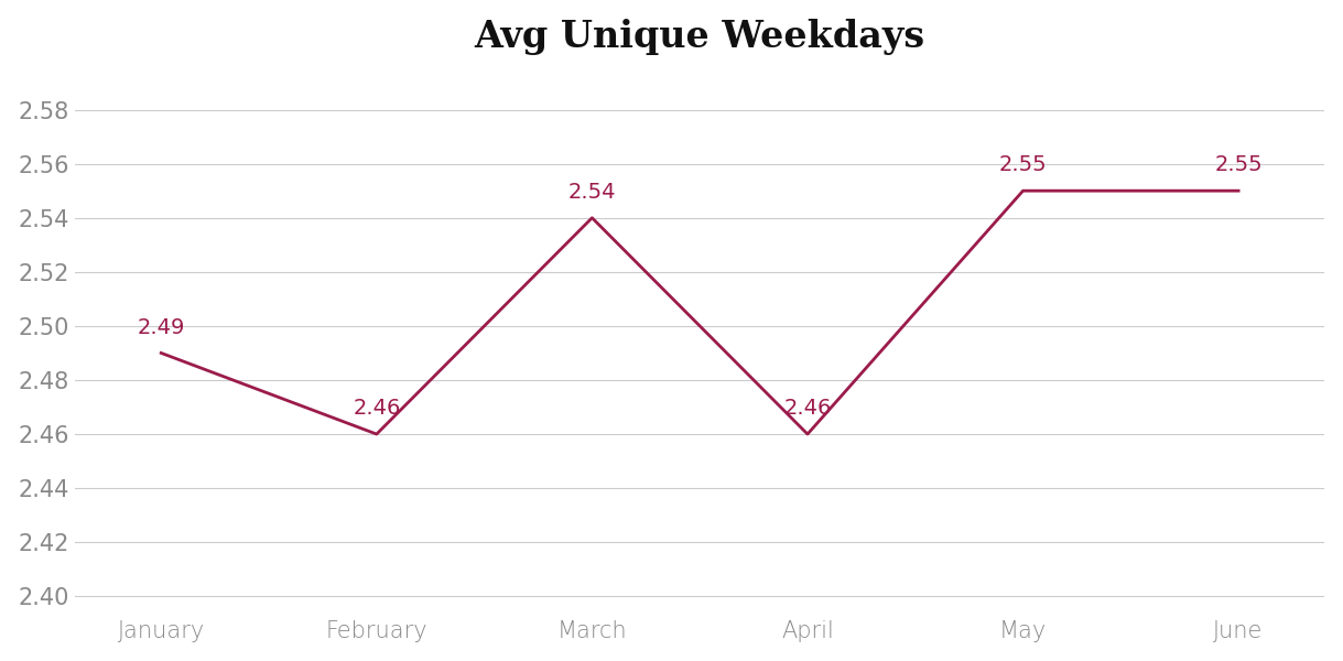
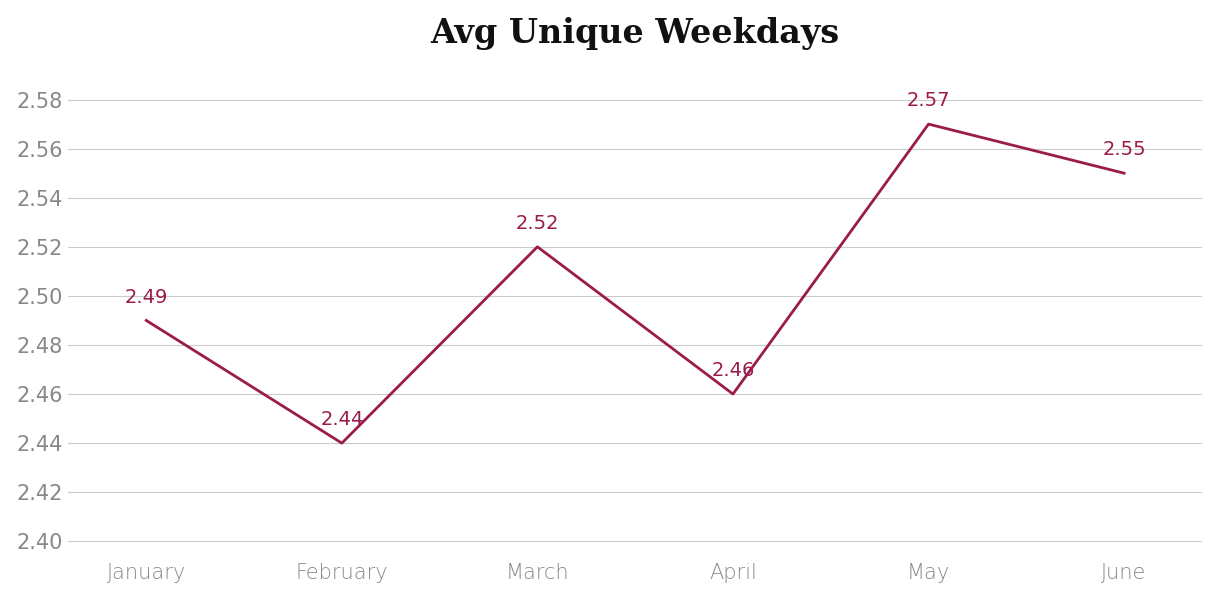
February: 2.46 -> 2.44
March: 2.54 -> 2.52
May: 2.55 -> 2.57
